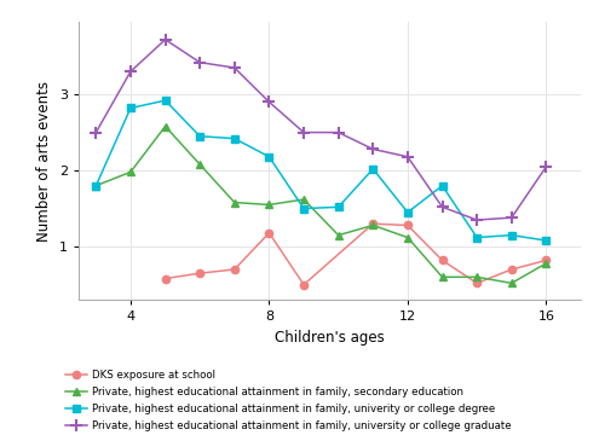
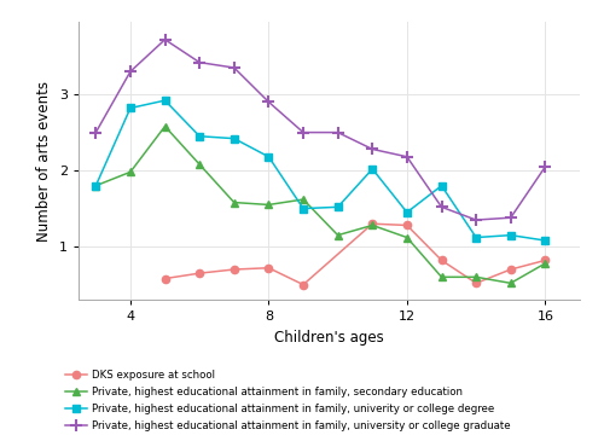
DKS exposure at school/8: 1.18 -> 0.72
